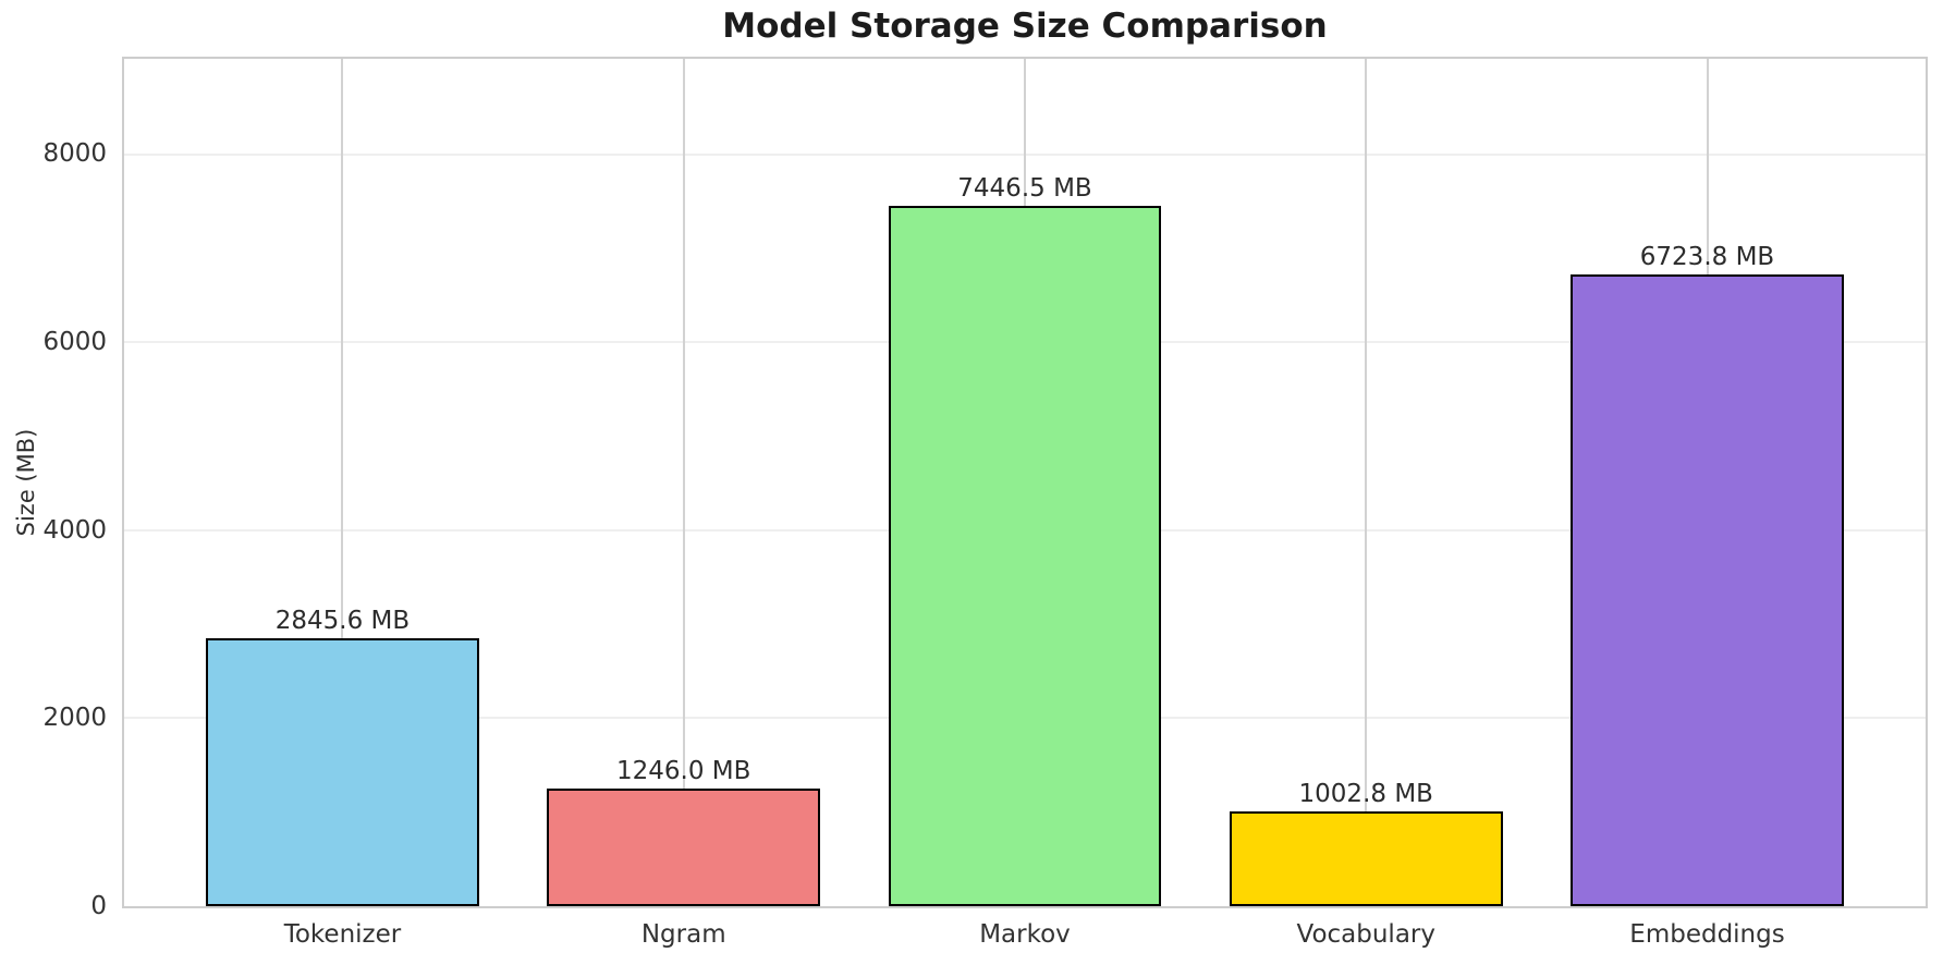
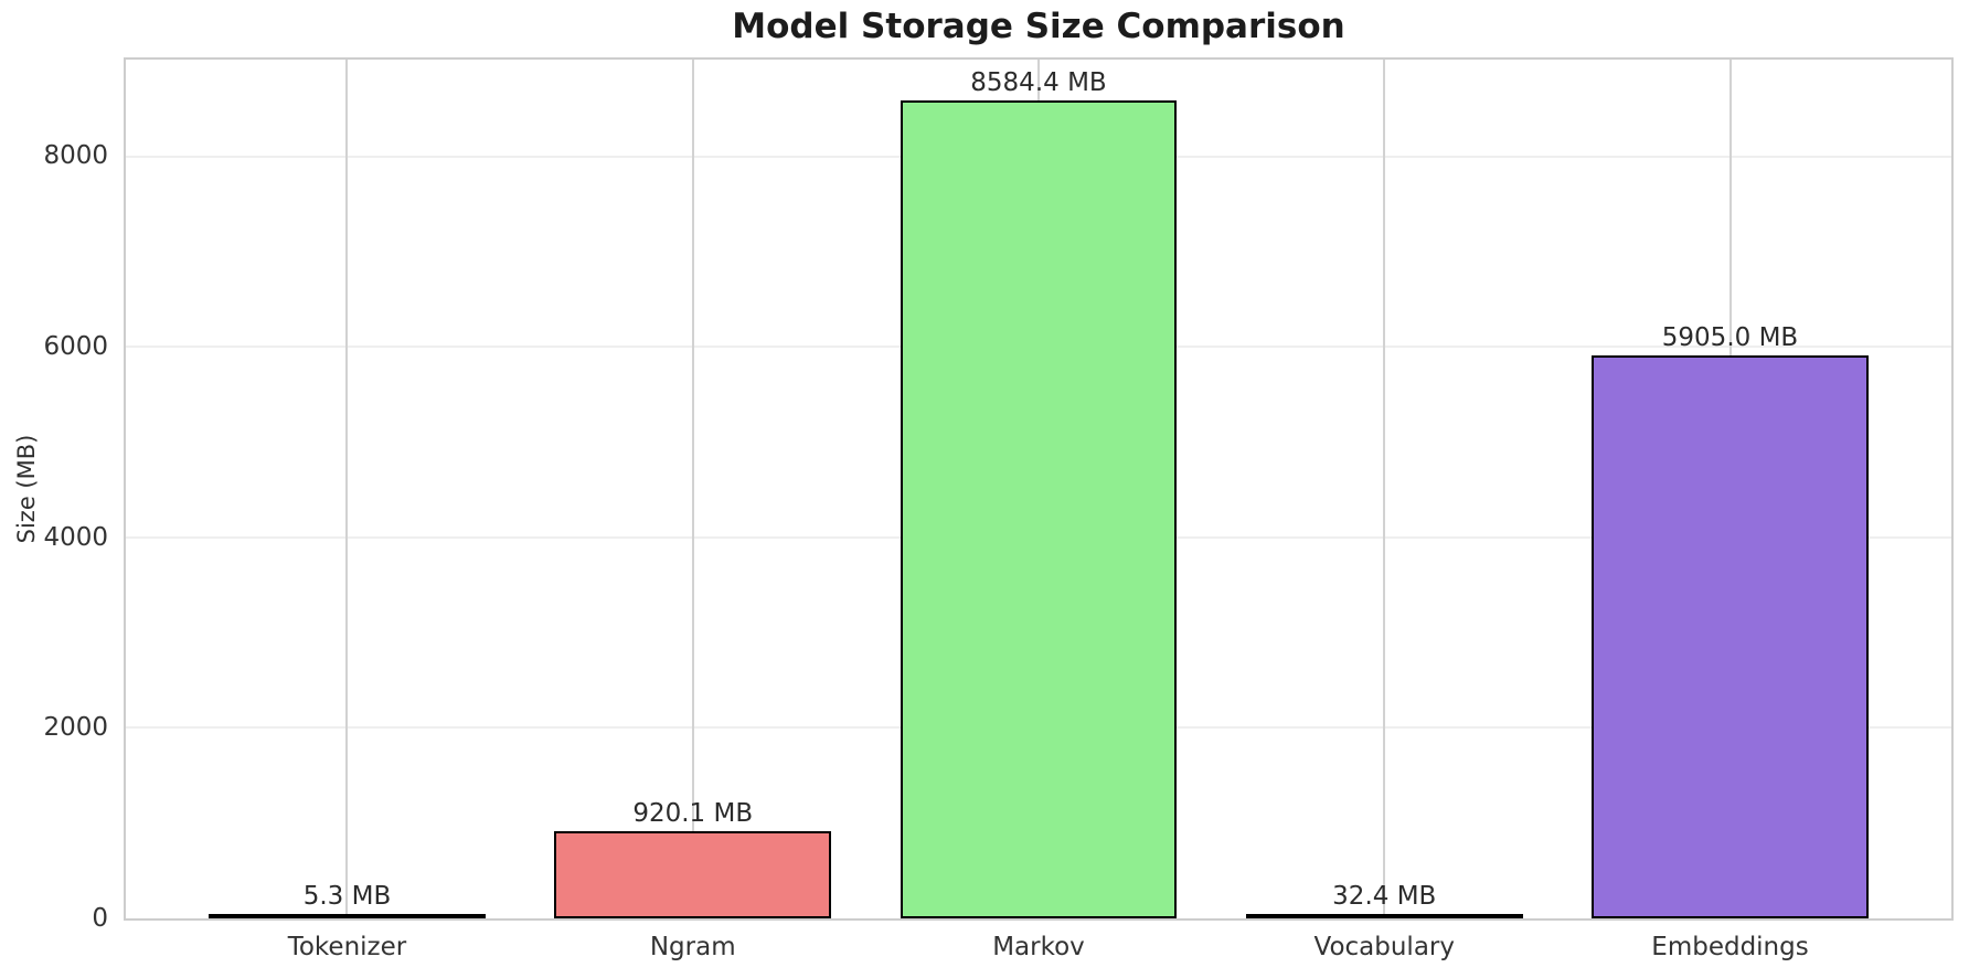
Tokenizer: 2845.6 -> 5.3
Ngram: 1246.0 -> 920.1
Markov: 7446.5 -> 8584.4
Vocabulary: 1002.8 -> 32.4
Embeddings: 6723.8 -> 5905.0
